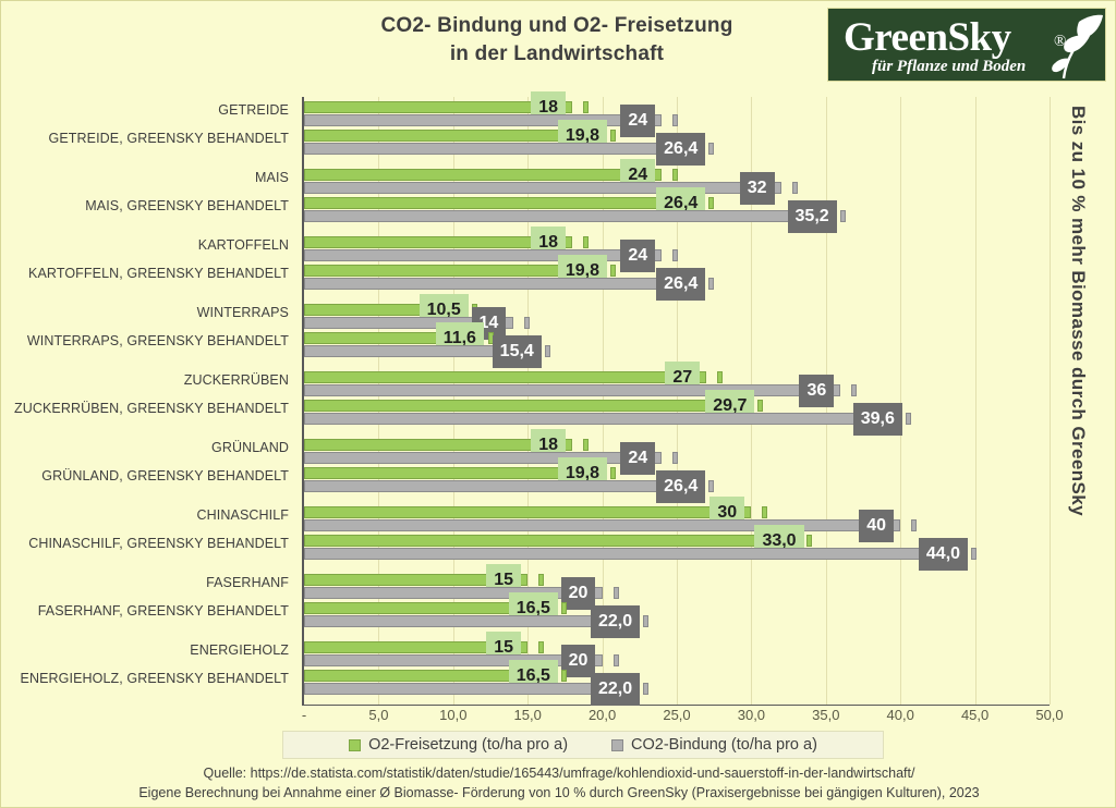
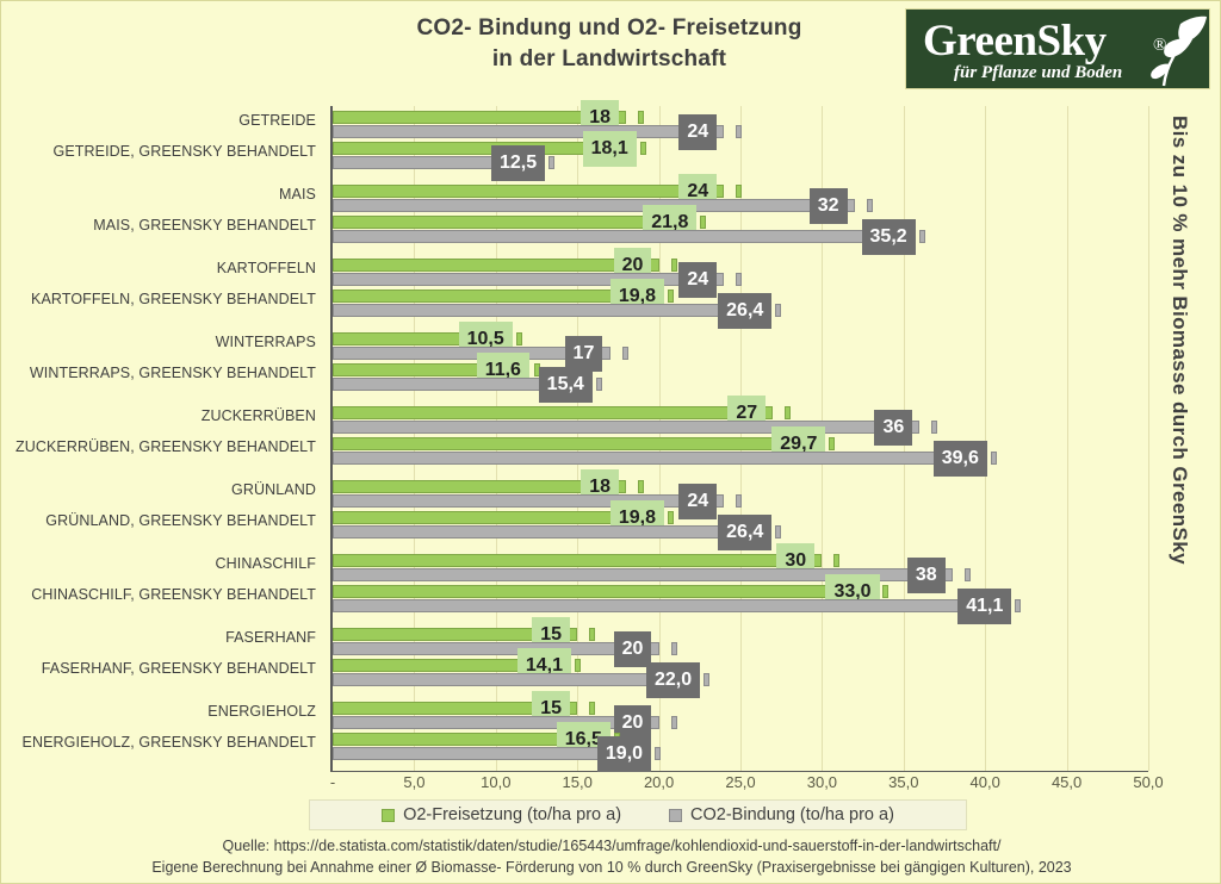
O2-Freisetzung (to/ha pro a)/GETREIDE, GREENSKY BEHANDELT: 19,8 -> 18,1
CO2-Bindung (to/ha pro a)/GETREIDE, GREENSKY BEHANDELT: 26,4 -> 12,5
O2-Freisetzung (to/ha pro a)/MAIS, GREENSKY BEHANDELT: 26,4 -> 21,8
O2-Freisetzung (to/ha pro a)/KARTOFFELN: 18 -> 20
CO2-Bindung (to/ha pro a)/WINTERRAPS: 14 -> 17
CO2-Bindung (to/ha pro a)/CHINASCHILF: 40 -> 38
CO2-Bindung (to/ha pro a)/CHINASCHILF, GREENSKY BEHANDELT: 44,0 -> 41,1
O2-Freisetzung (to/ha pro a)/FASERHANF, GREENSKY BEHANDELT: 16,5 -> 14,1
CO2-Bindung (to/ha pro a)/ENERGIEHOLZ, GREENSKY BEHANDELT: 22,0 -> 19,0
